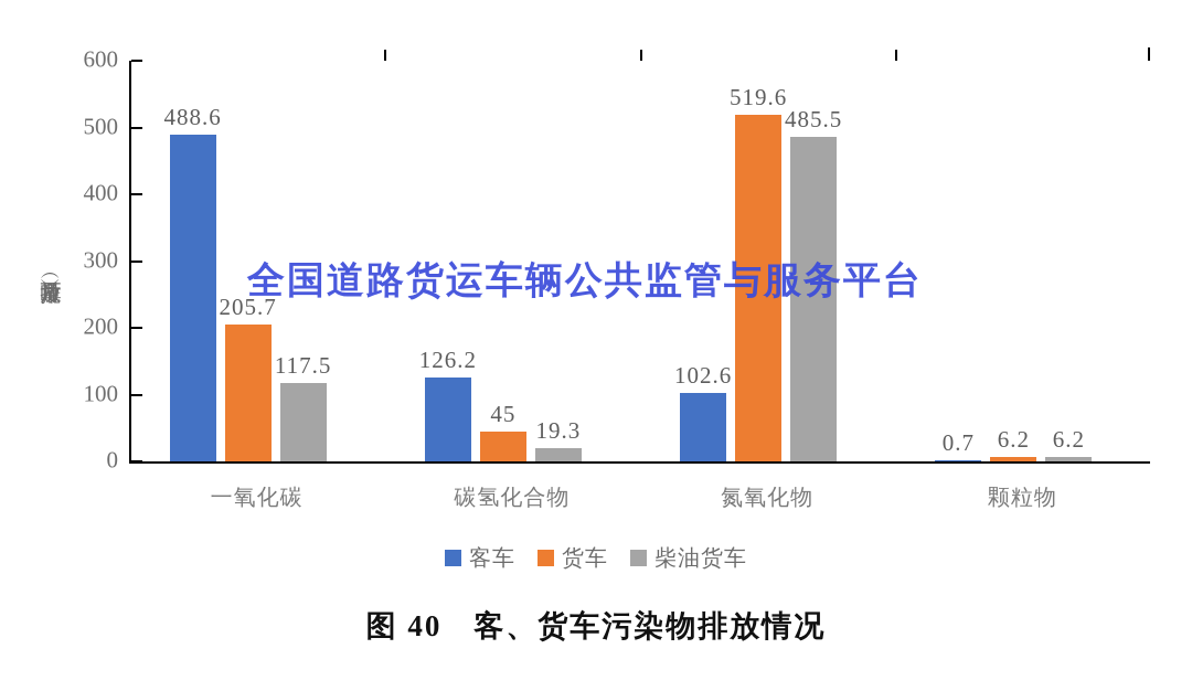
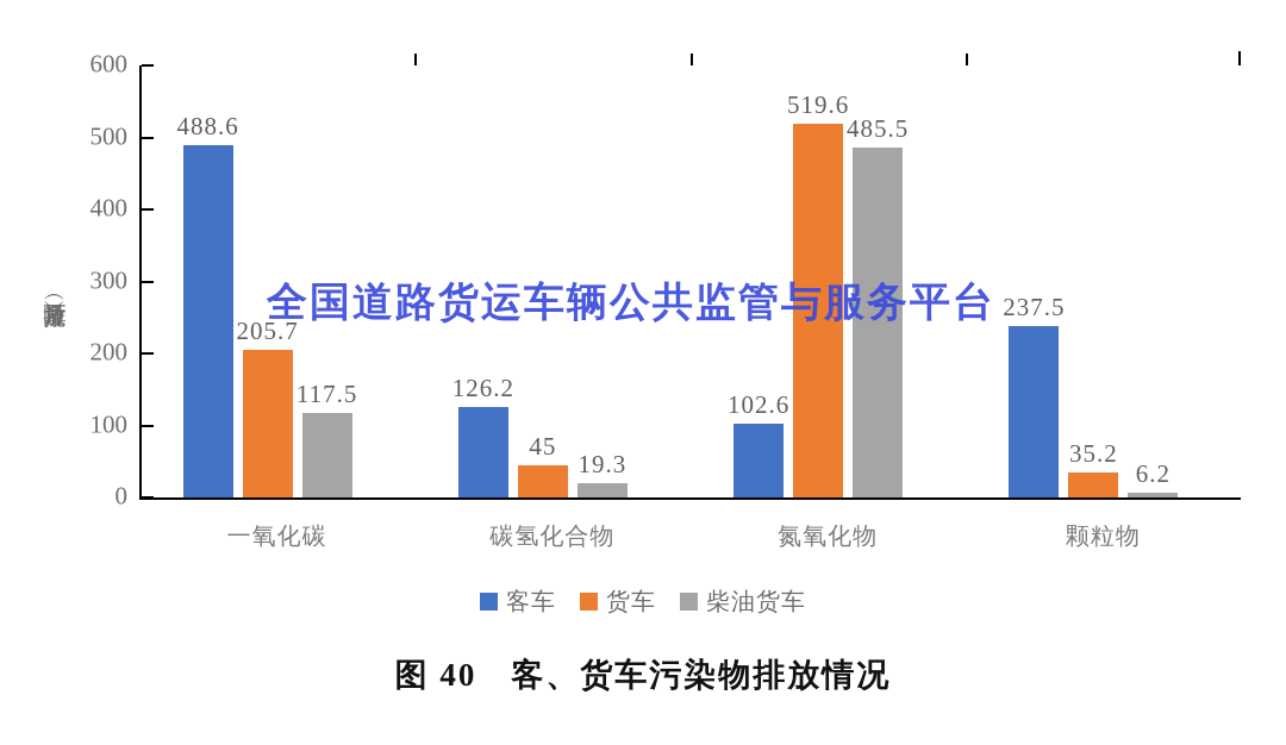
客车/颗粒物: 0.7 -> 237.5
货车/颗粒物: 6.2 -> 35.2
